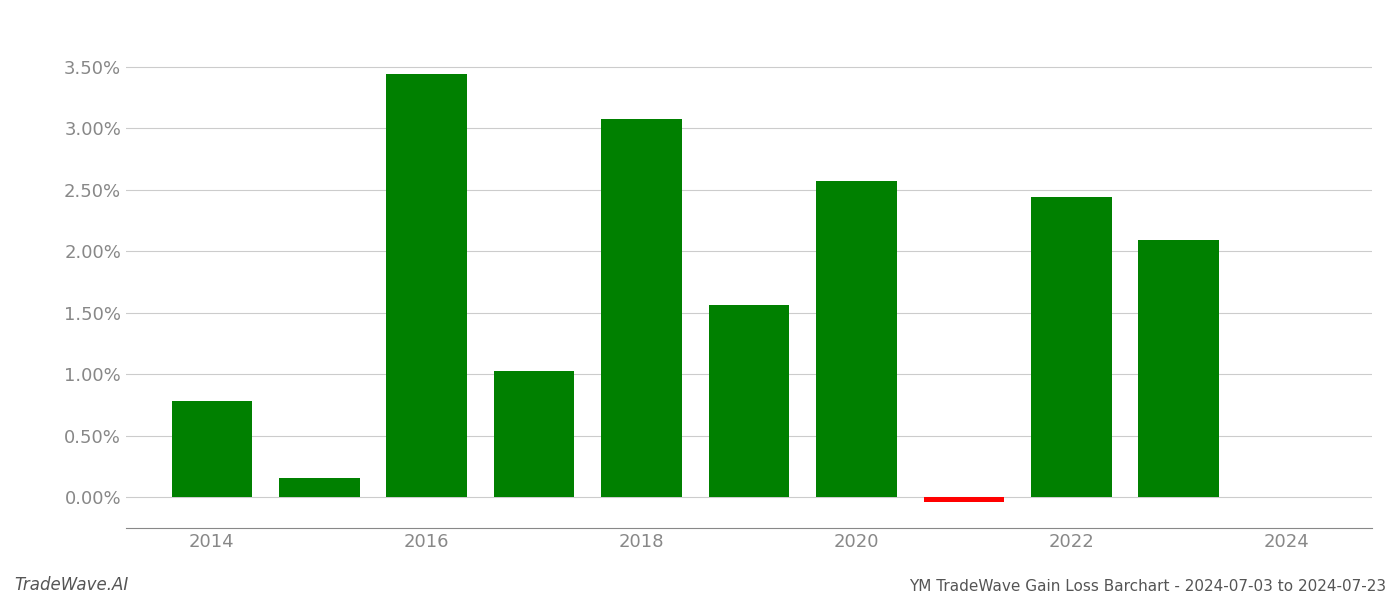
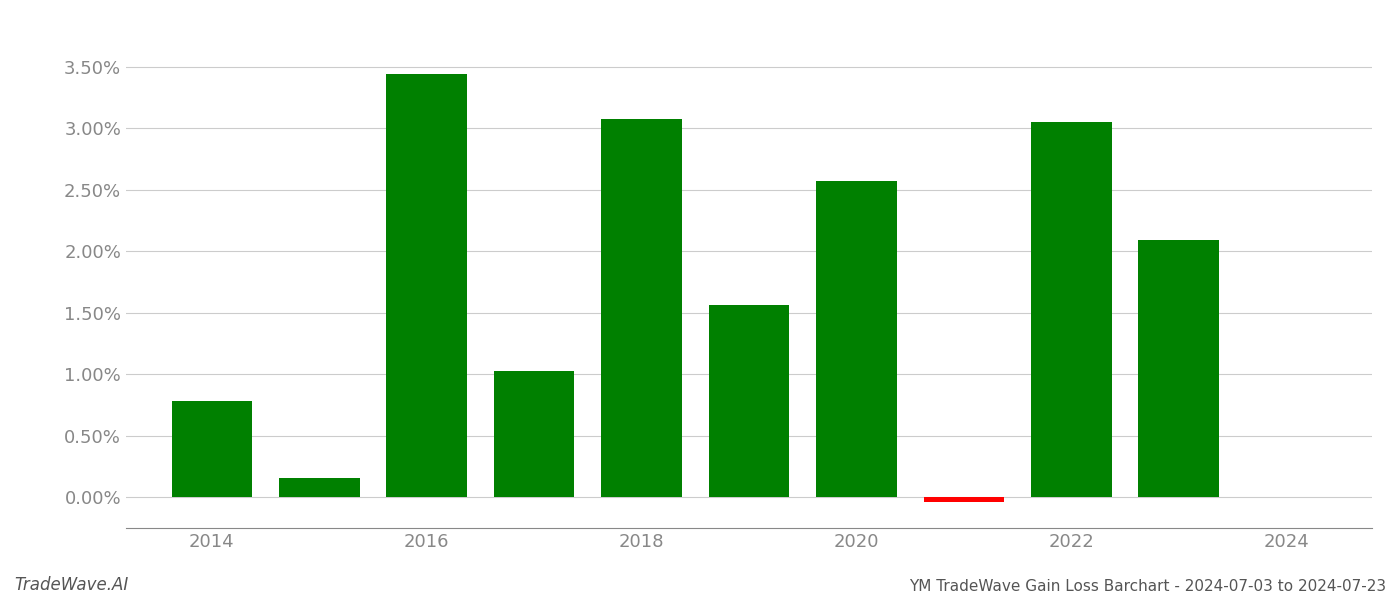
2022: 2.44% -> 3.05%
